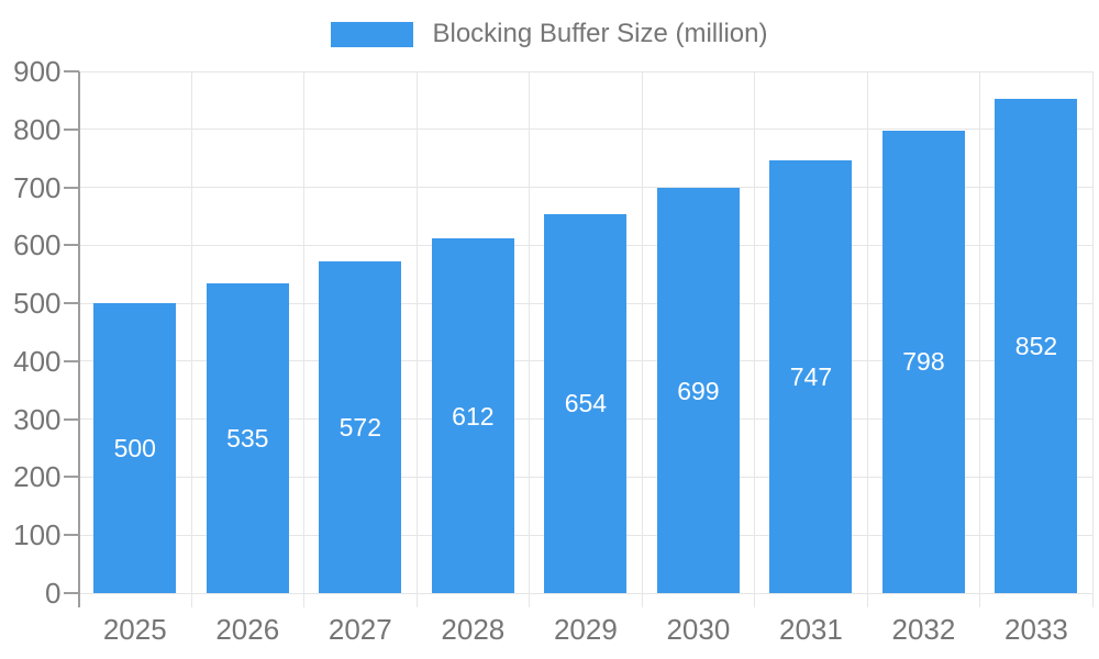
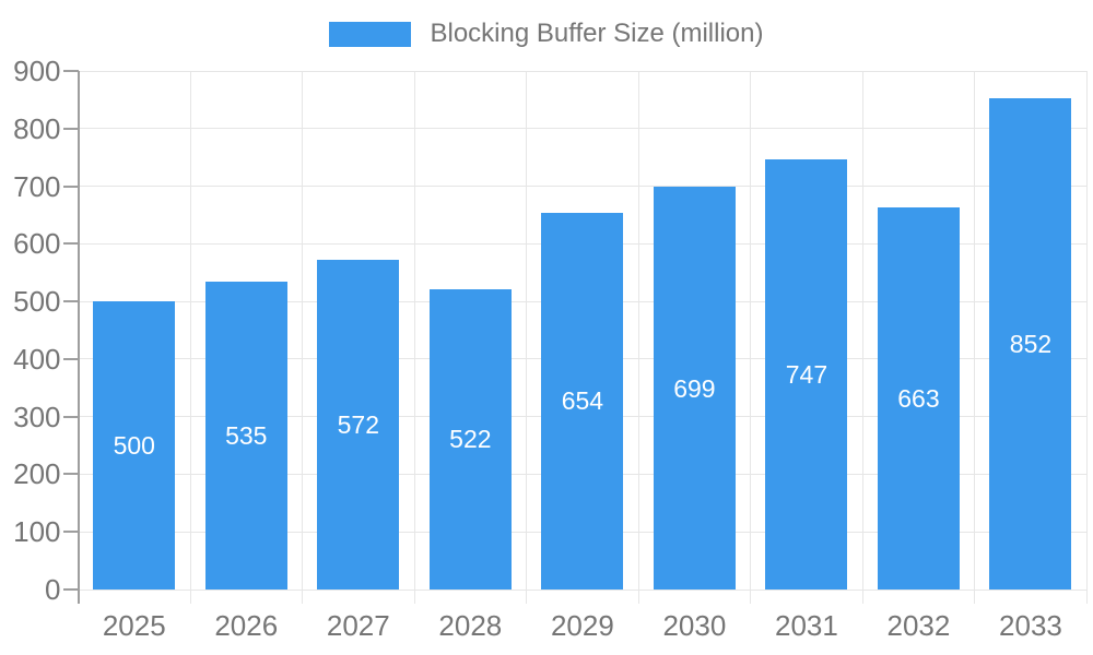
2028: 612 -> 522
2032: 798 -> 663
